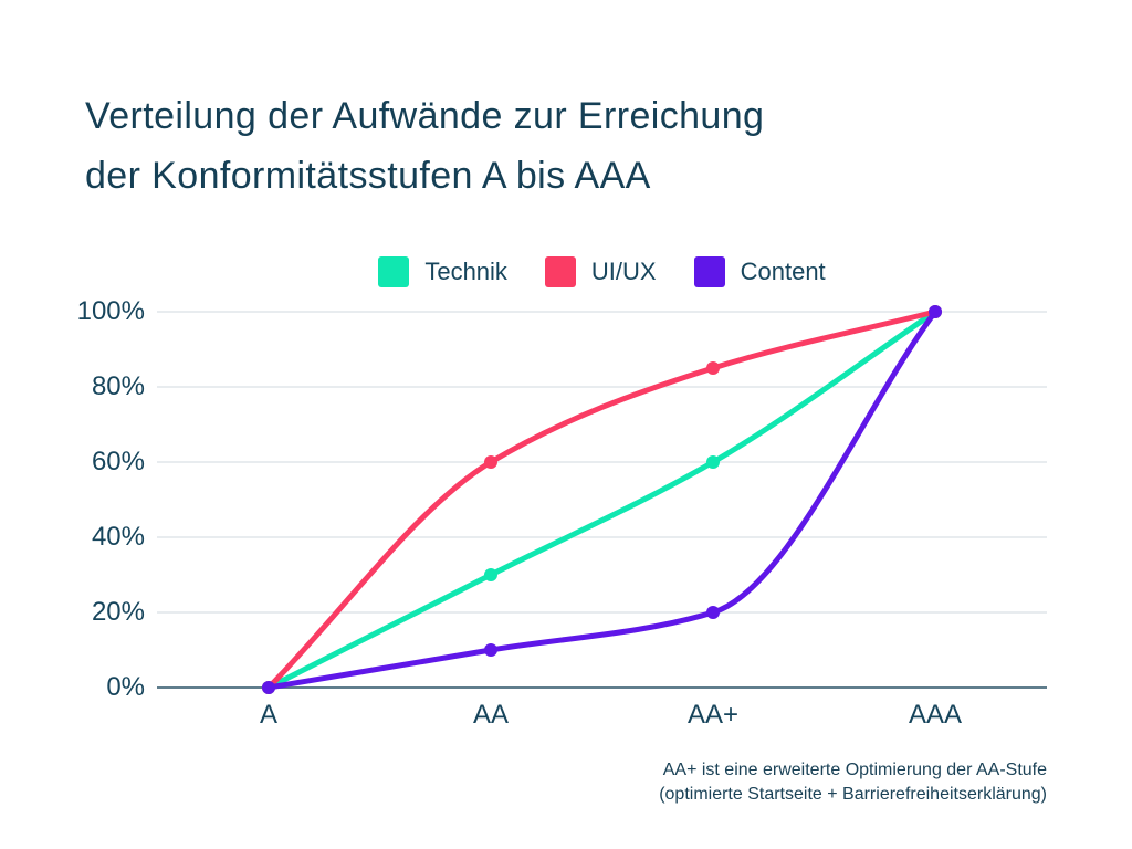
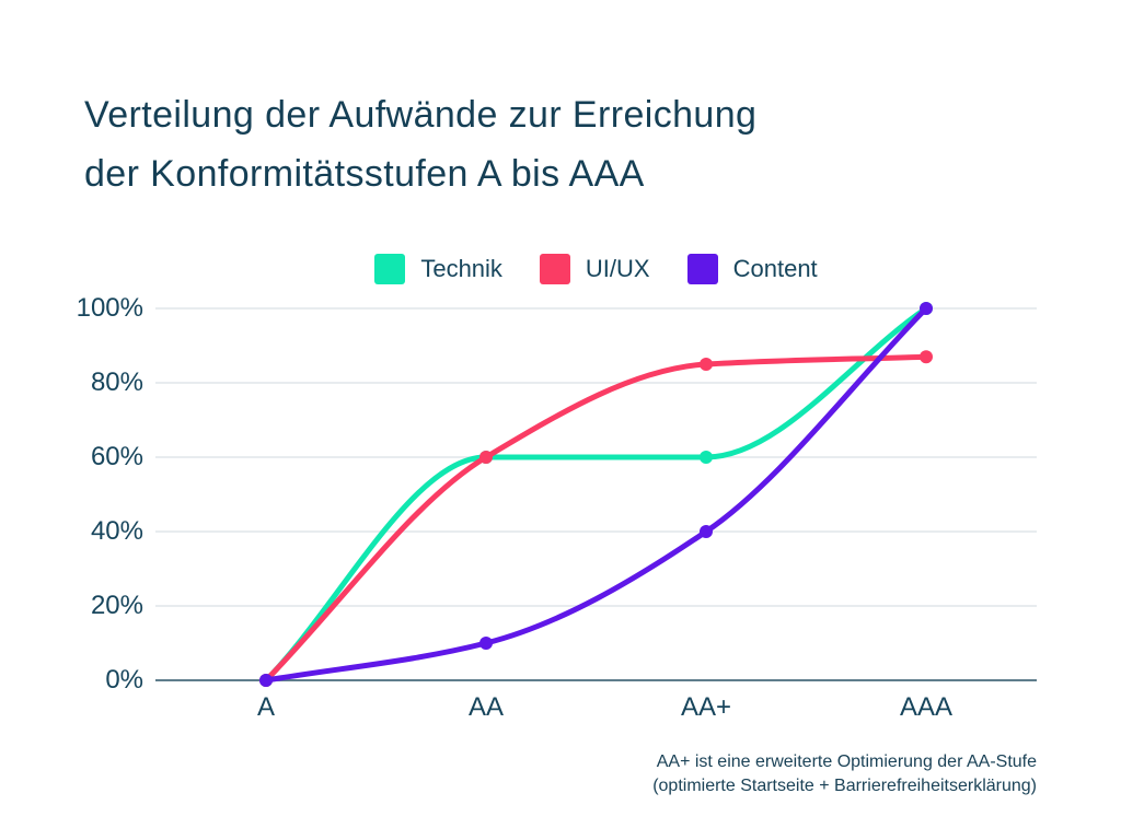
Technik/AA: 30% -> 60%
Content/AA+: 20% -> 40%
UI/UX/AAA: 100% -> 87%
